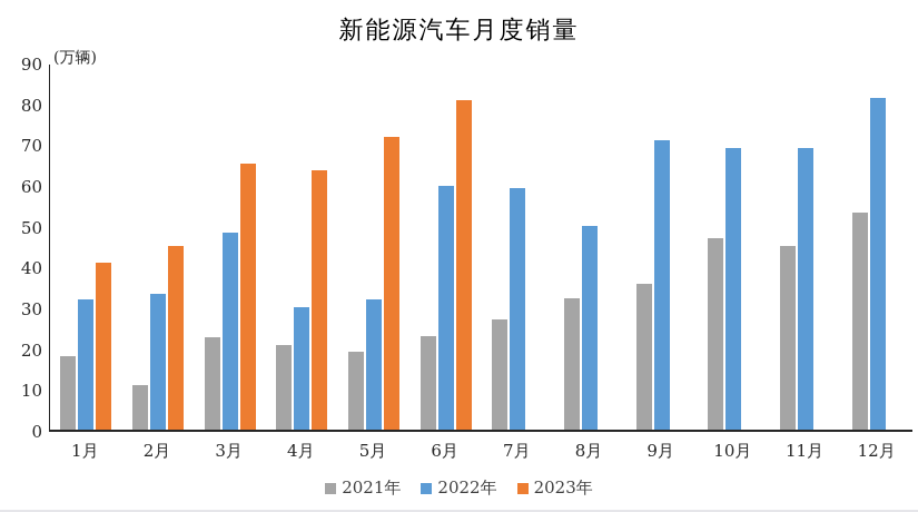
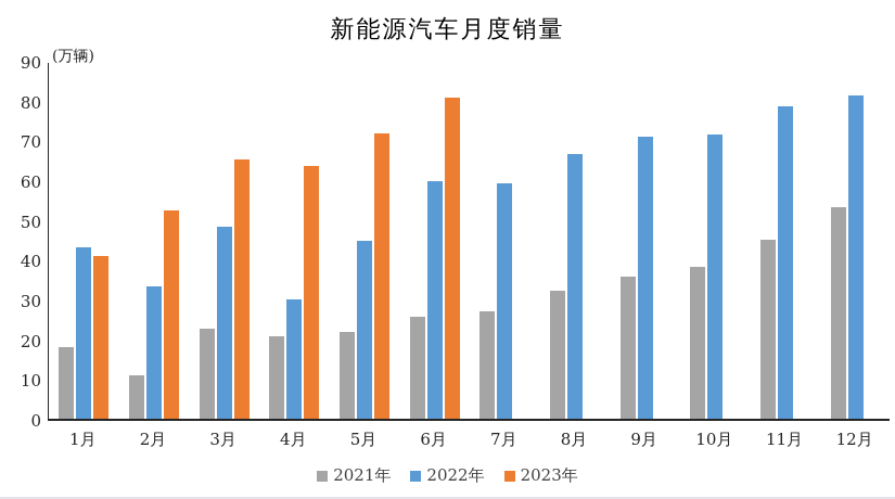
2022年/1月: 32 -> 43
2023年/2月: 45 -> 52
2021年/5月: 19 -> 22
2022年/5月: 32 -> 45
2021年/6月: 23 -> 26
2022年/8月: 50 -> 67
2021年/10月: 47 -> 38
2022年/10月: 69 -> 71
2022年/11月: 69 -> 79
